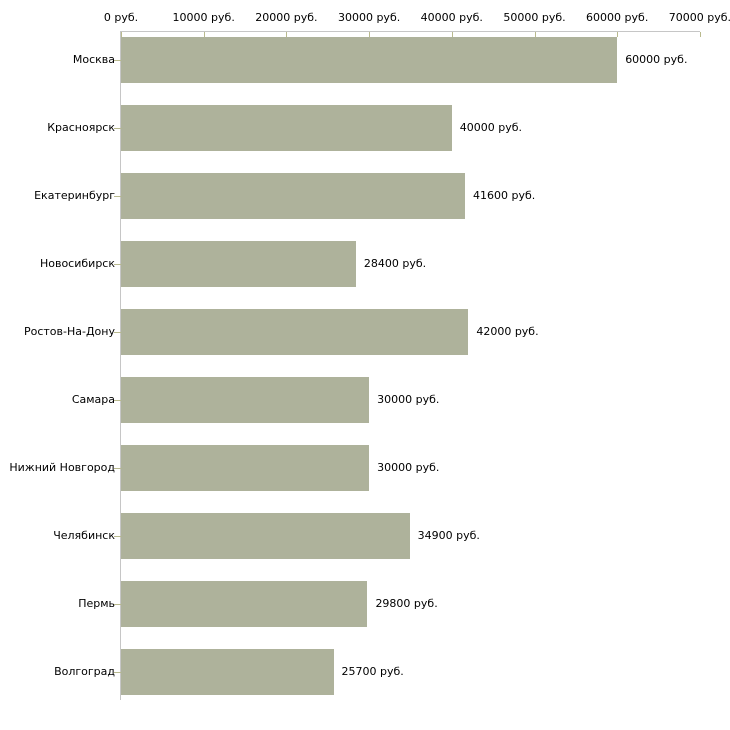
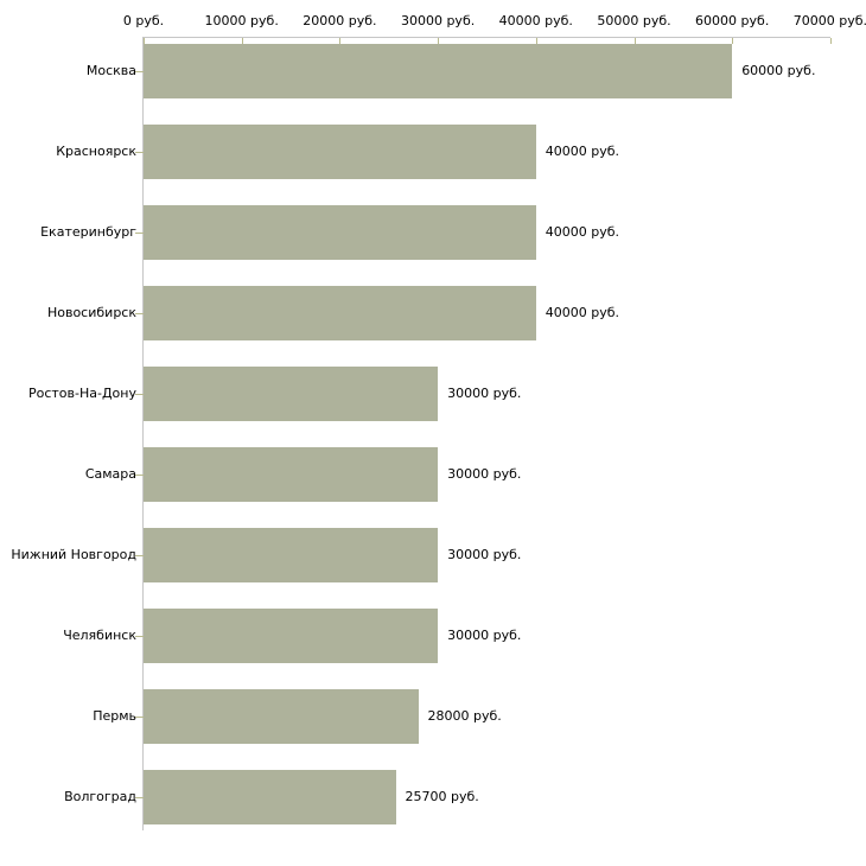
Екатеринбург: 41600 -> 40000
Новосибирск: 28400 -> 40000
Ростов-На-Дону: 42000 -> 30000
Челябинск: 34900 -> 30000
Пермь: 29800 -> 28000
